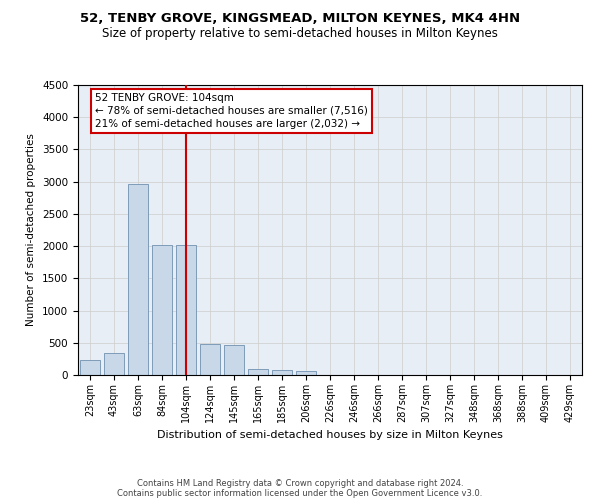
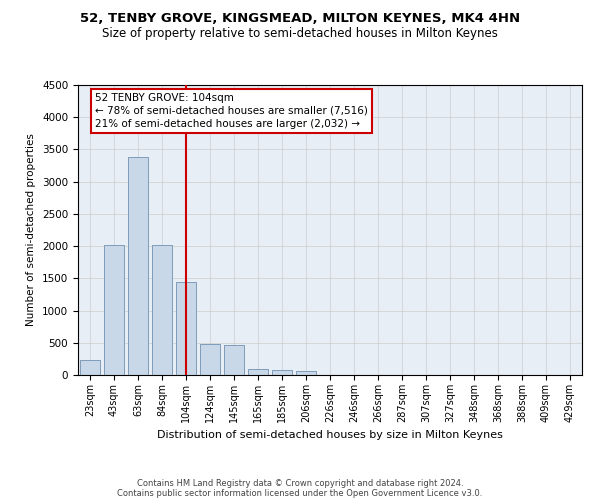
43sqm: 340 -> 2020
63sqm: 2960 -> 3380
104sqm: 2020 -> 1450
